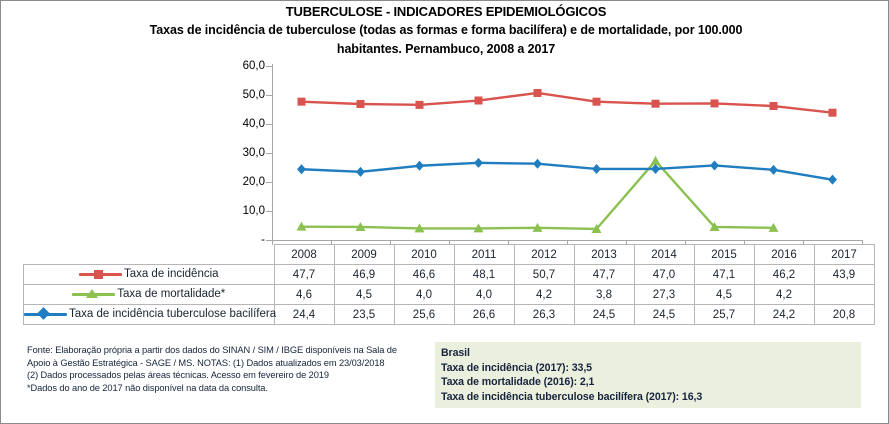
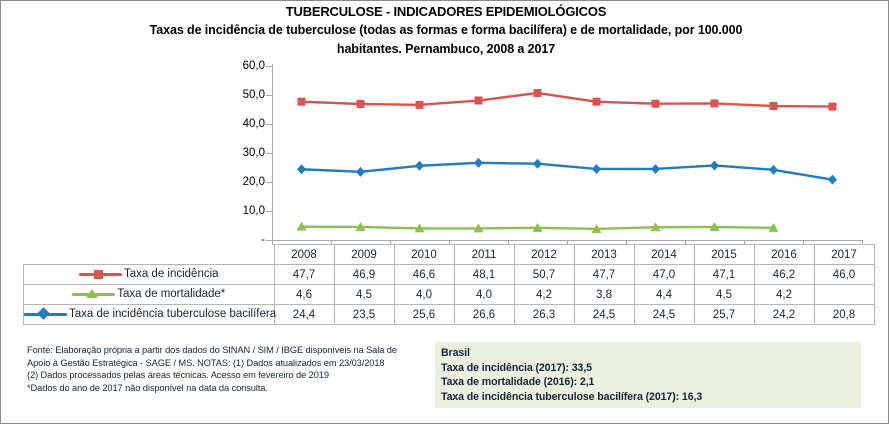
Taxa de mortalidade*/2014: 27,3 -> 4,4
Taxa de incidência/2017: 43,9 -> 46,0
